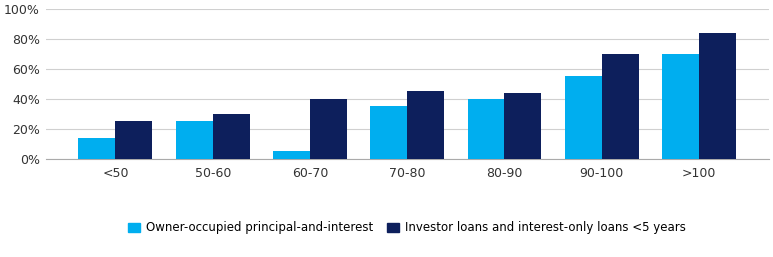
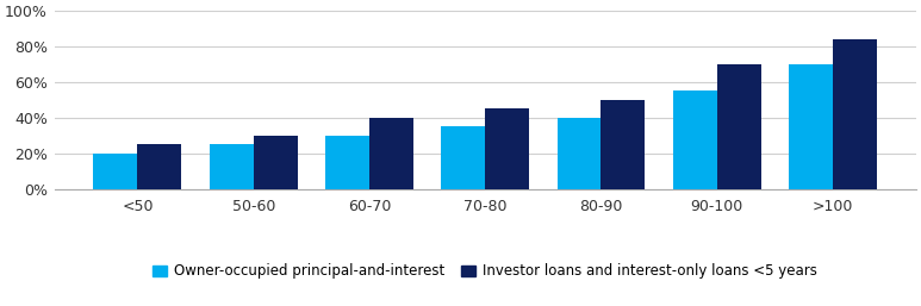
Owner-occupied principal-and-interest/<50: 14% -> 20%
Owner-occupied principal-and-interest/60-70: 5% -> 30%
Investor loans and interest-only loans <5 years/80-90: 44% -> 50%
